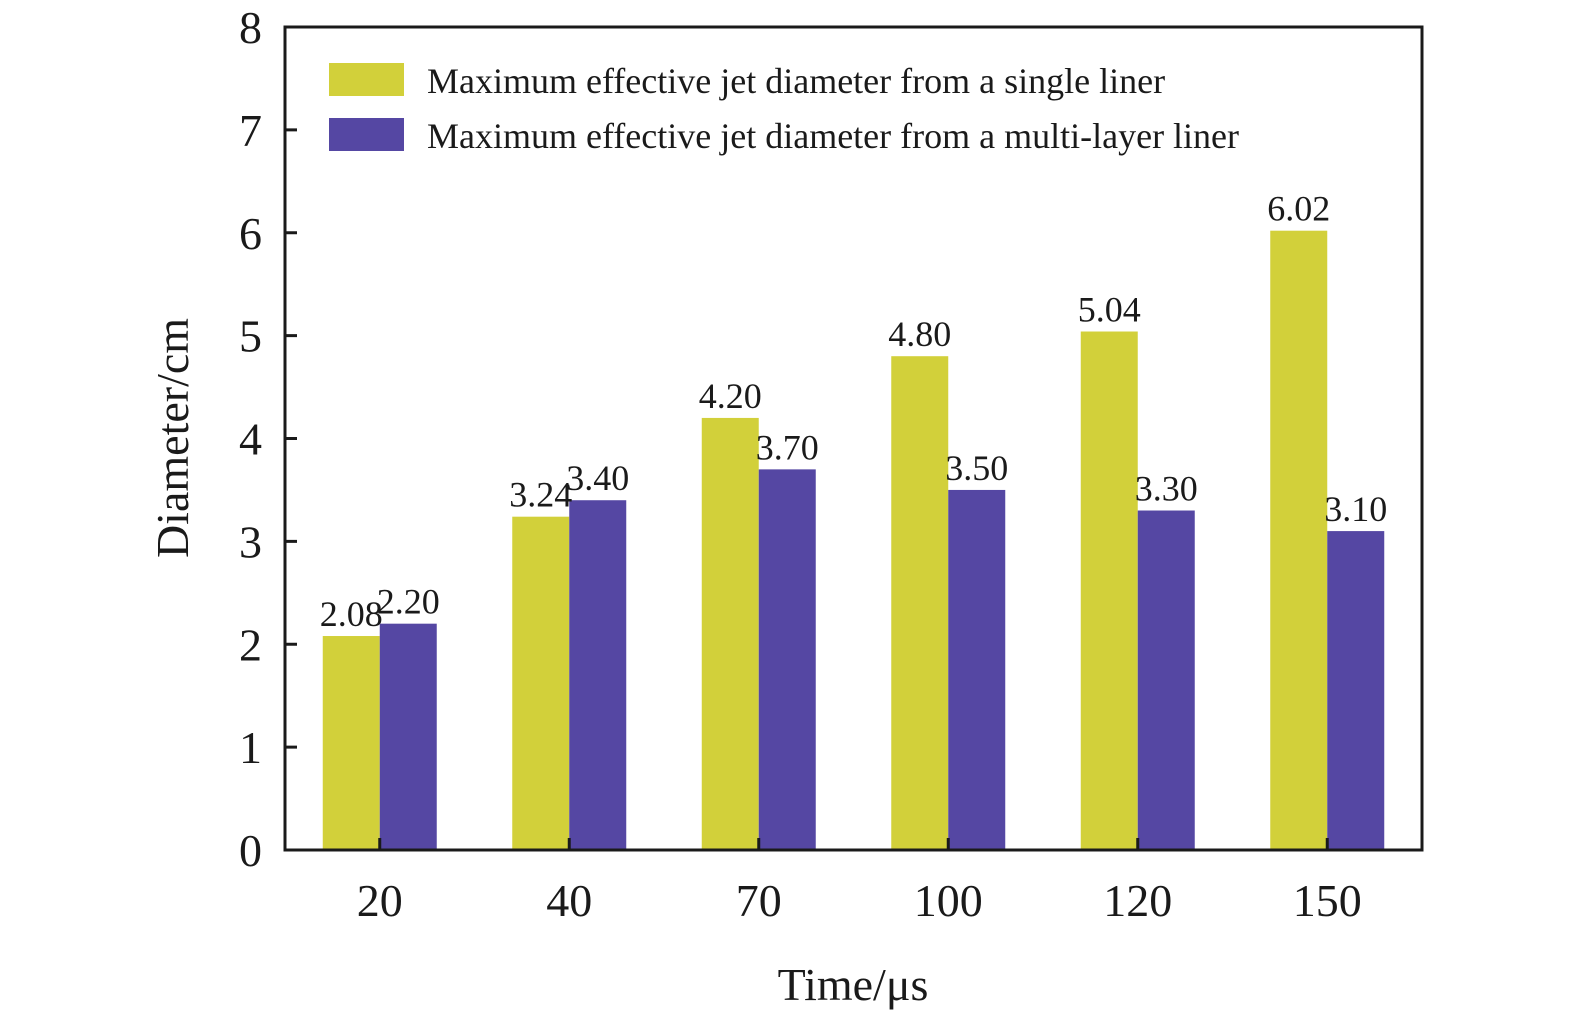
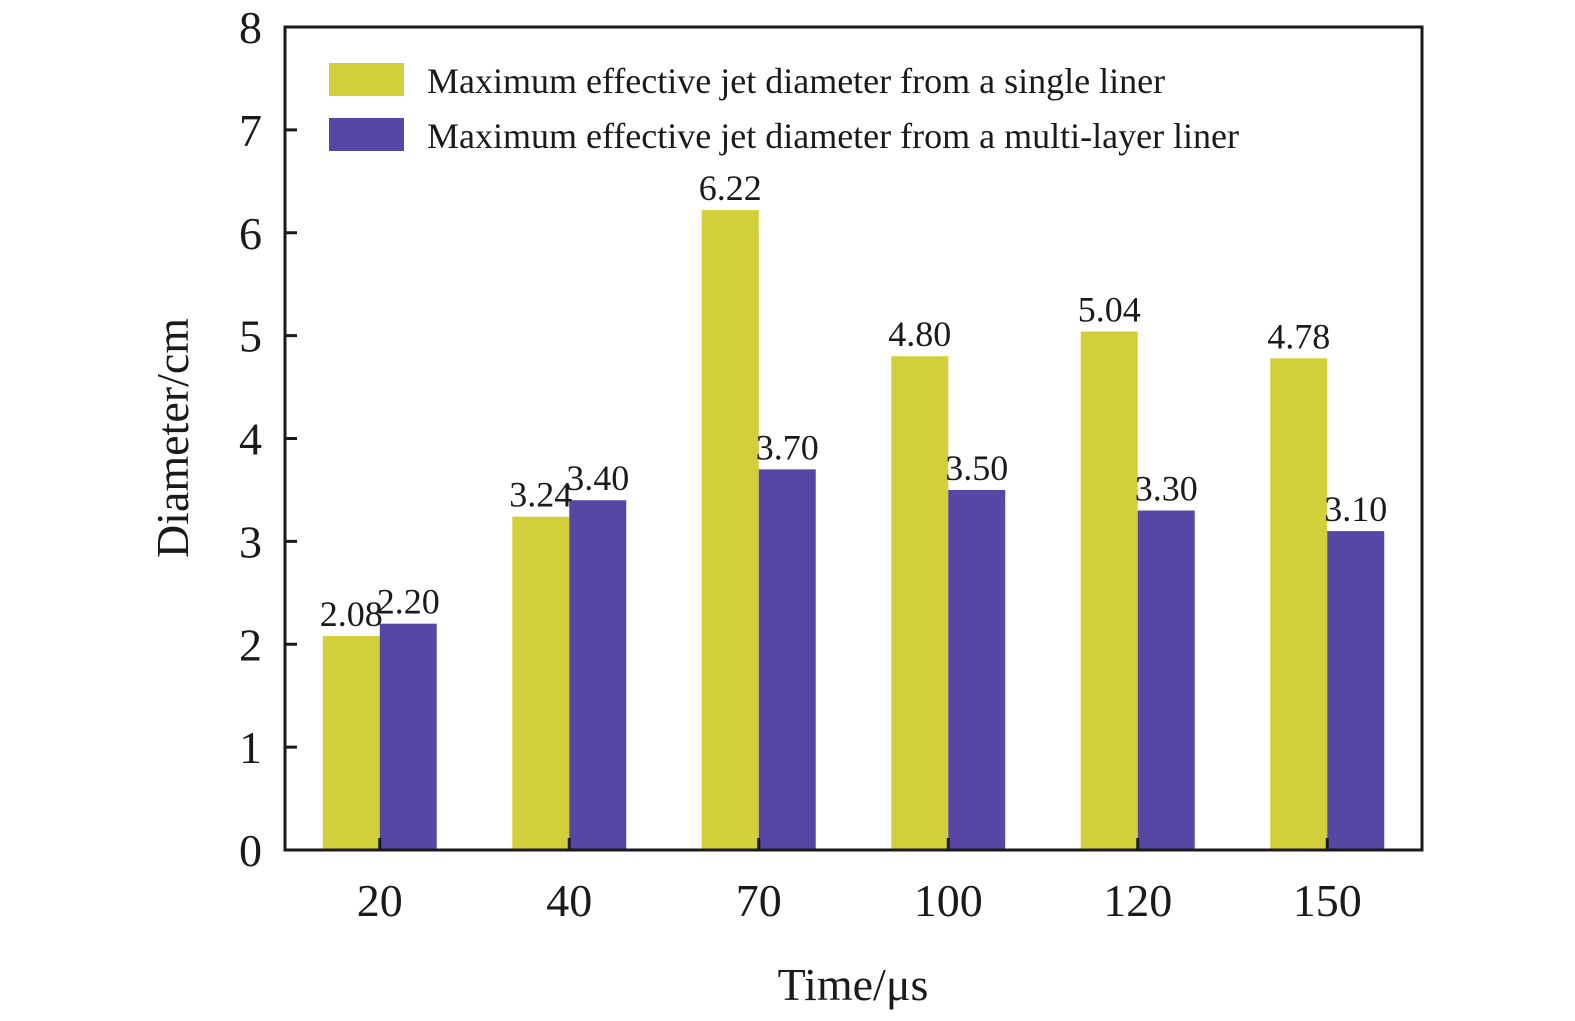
Maximum effective jet diameter from a single liner/70: 4.20 -> 6.22
Maximum effective jet diameter from a single liner/150: 6.02 -> 4.78
